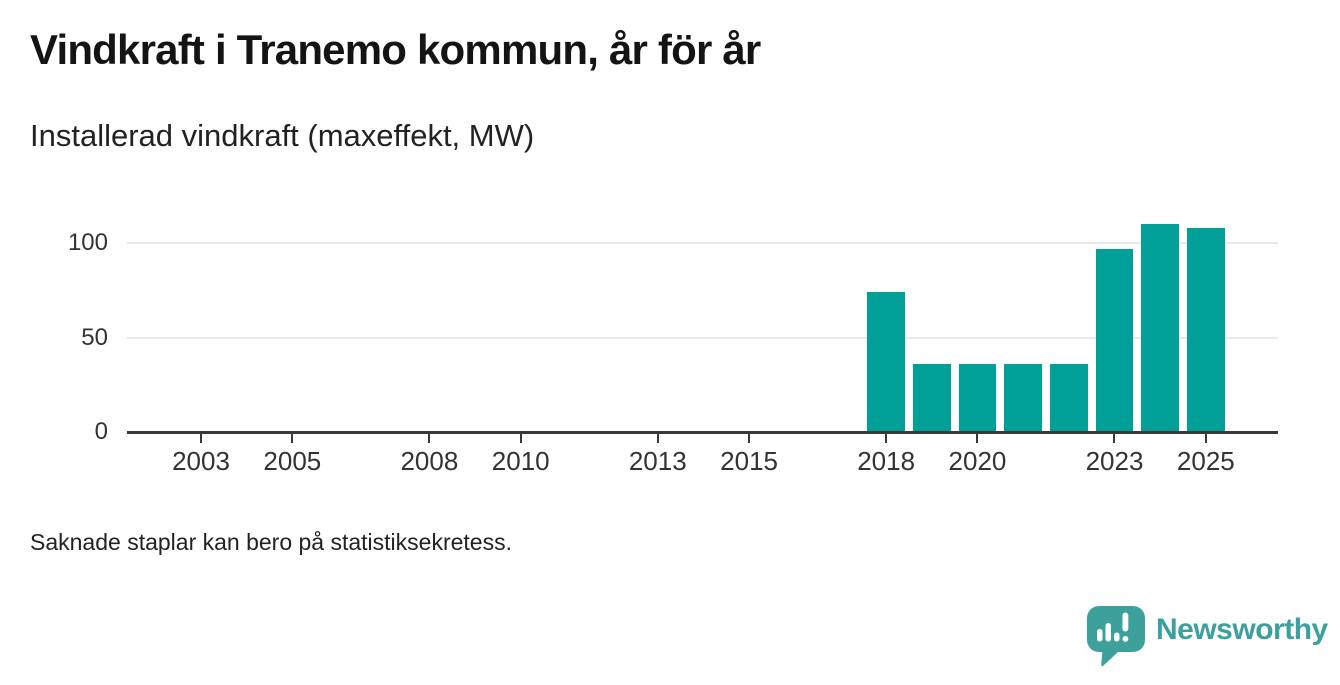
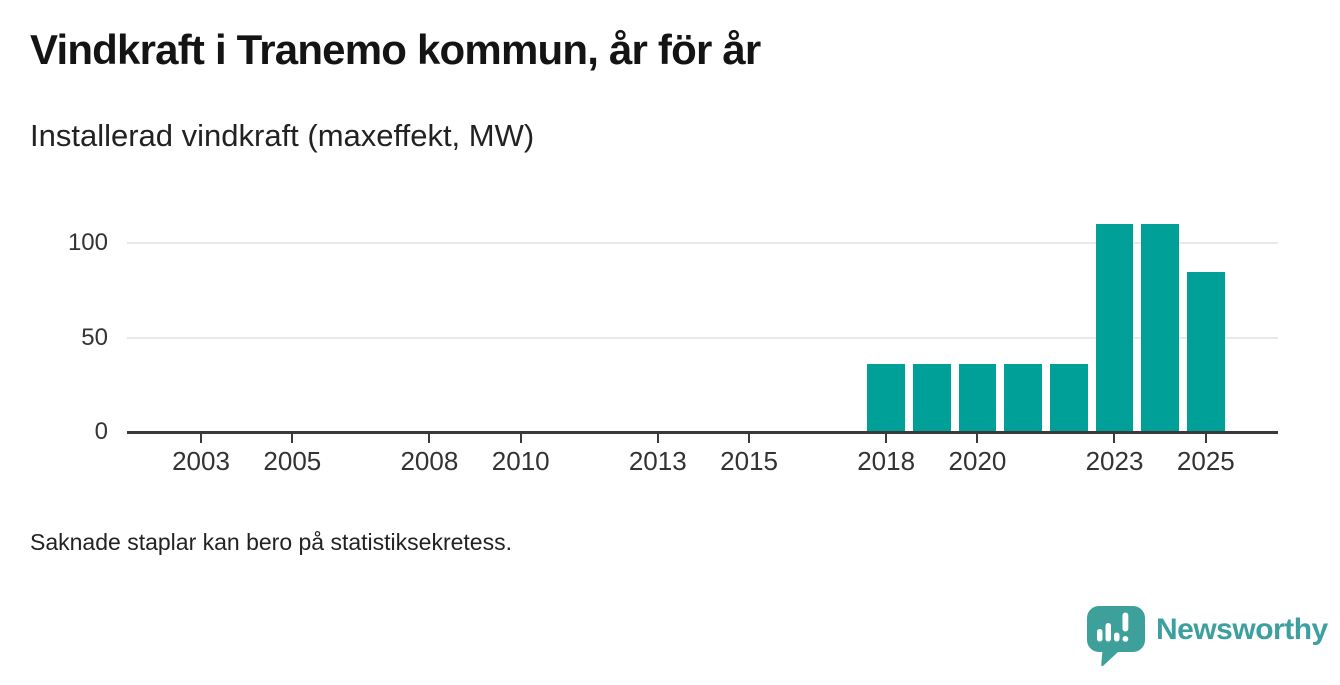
2018: 74 -> 36
2023: 97 -> 110
2025: 108 -> 85
